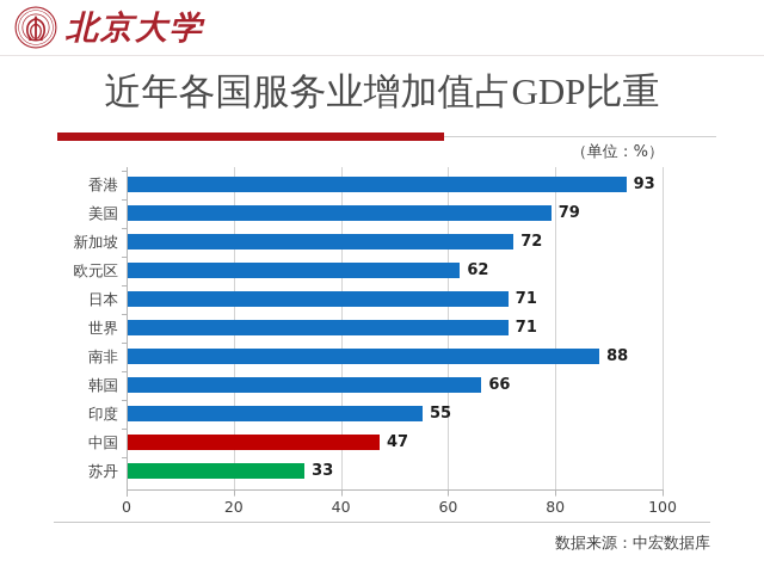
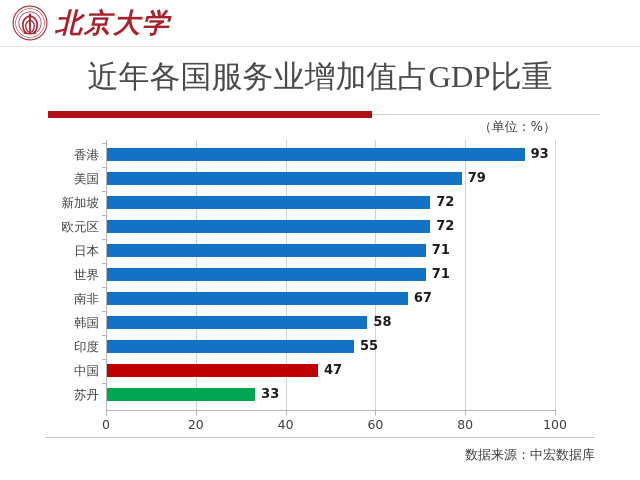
欧元区: 62 -> 72
南非: 88 -> 67
韩国: 66 -> 58
